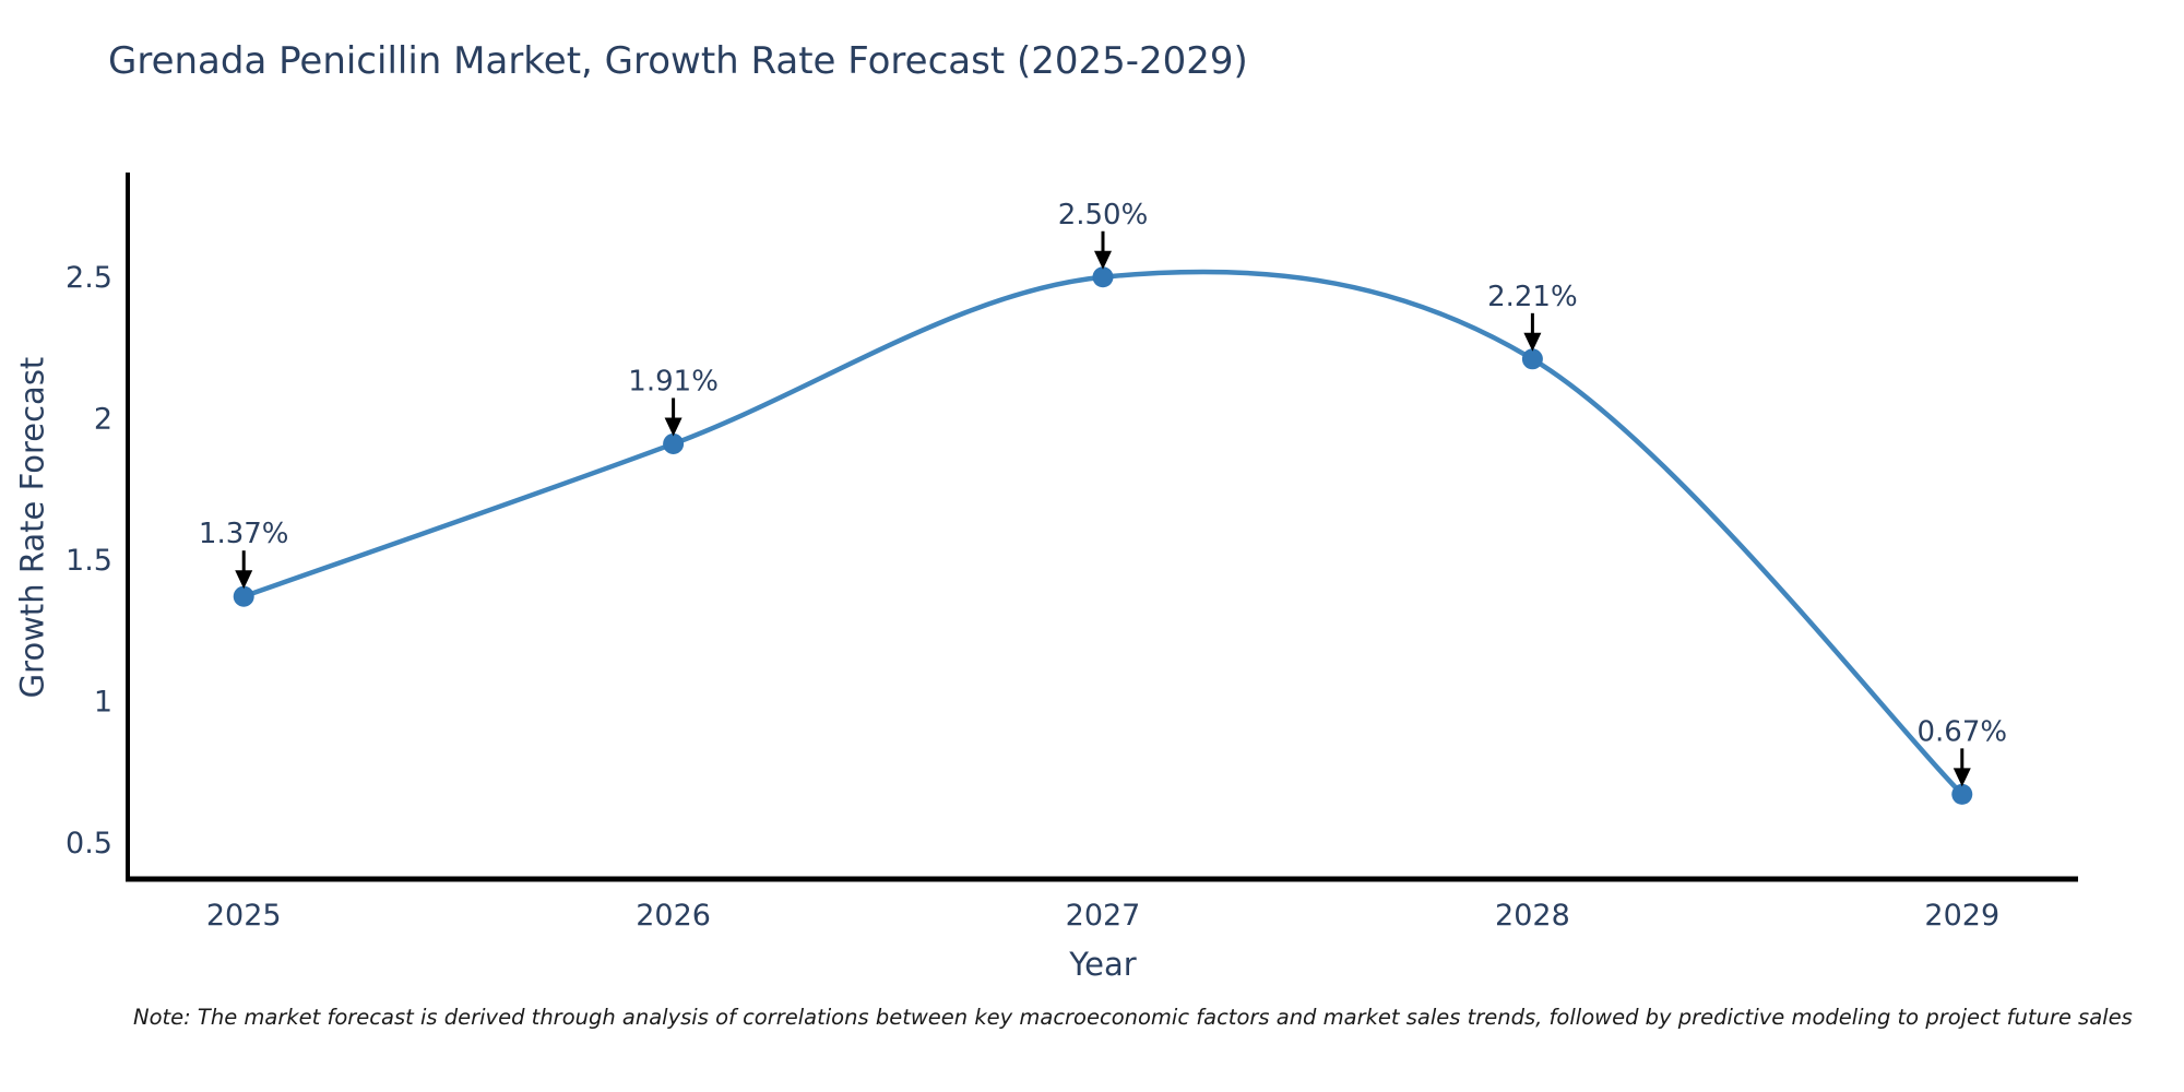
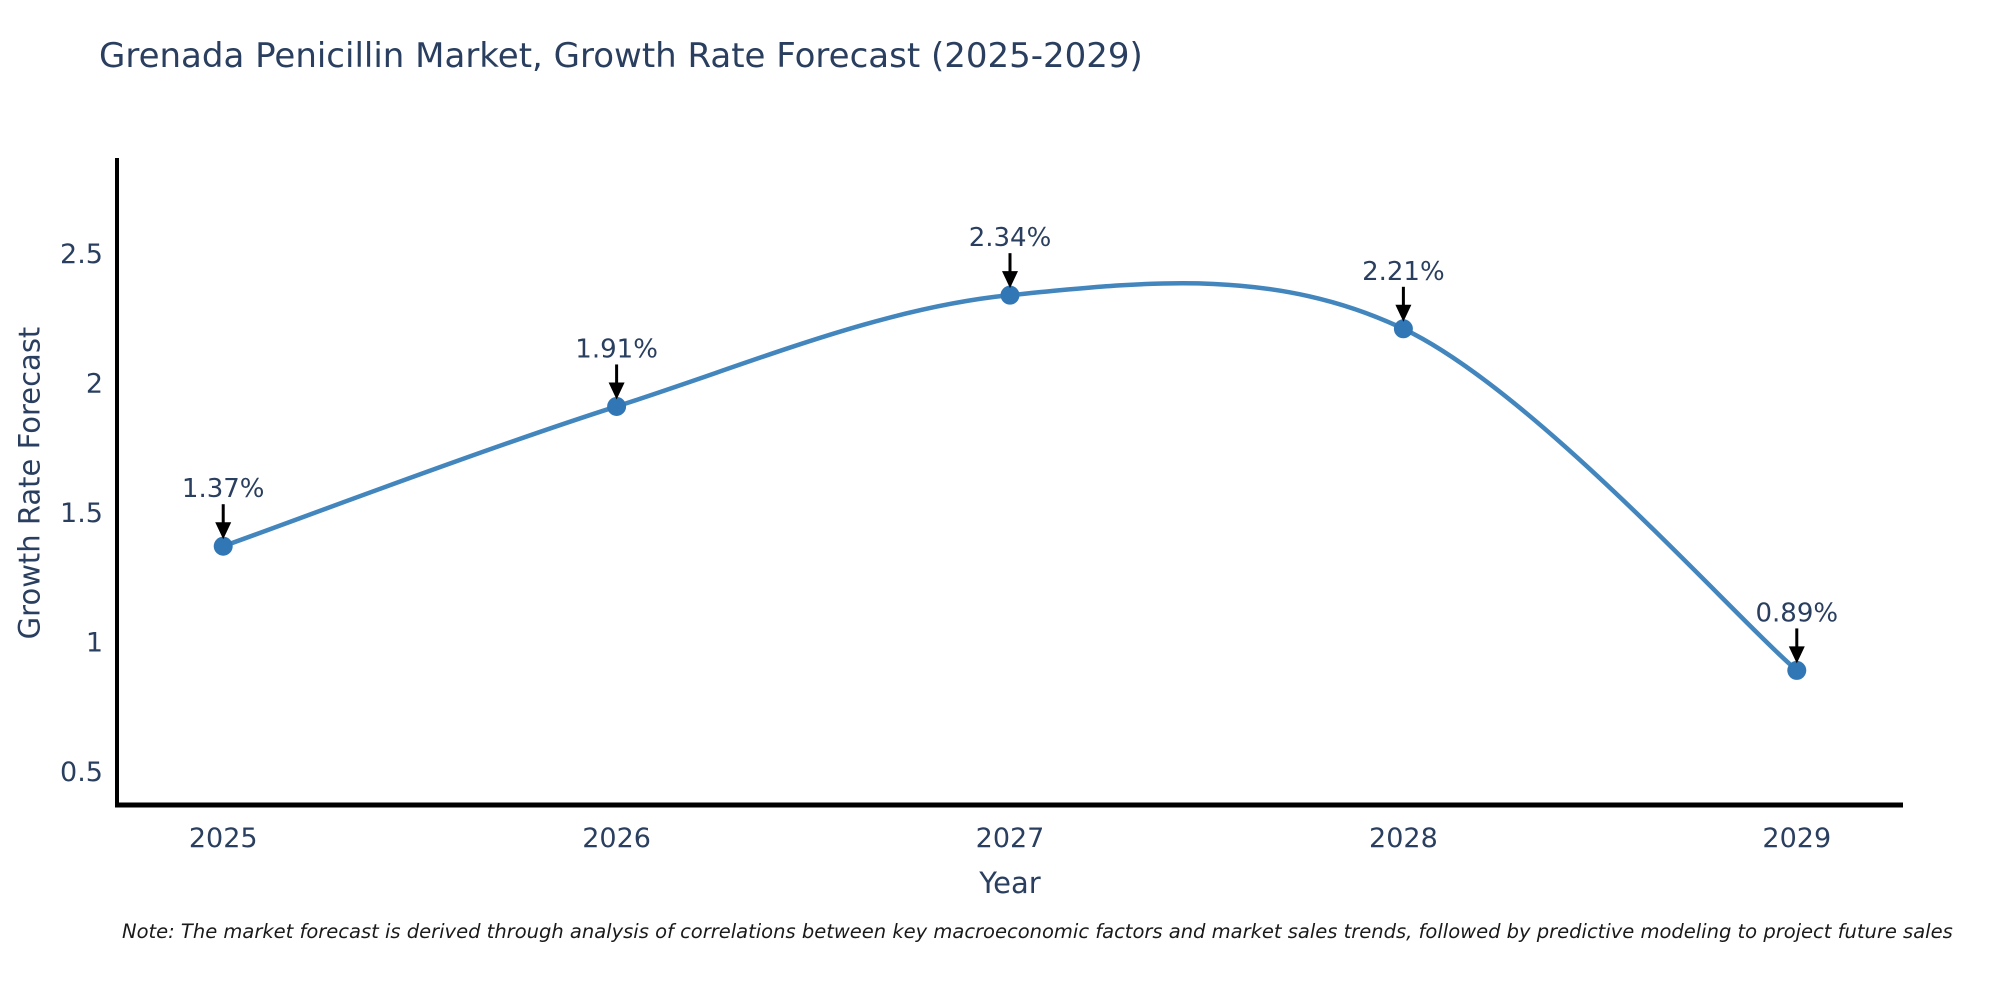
2027: 2.50% -> 2.34%
2029: 0.67% -> 0.89%
